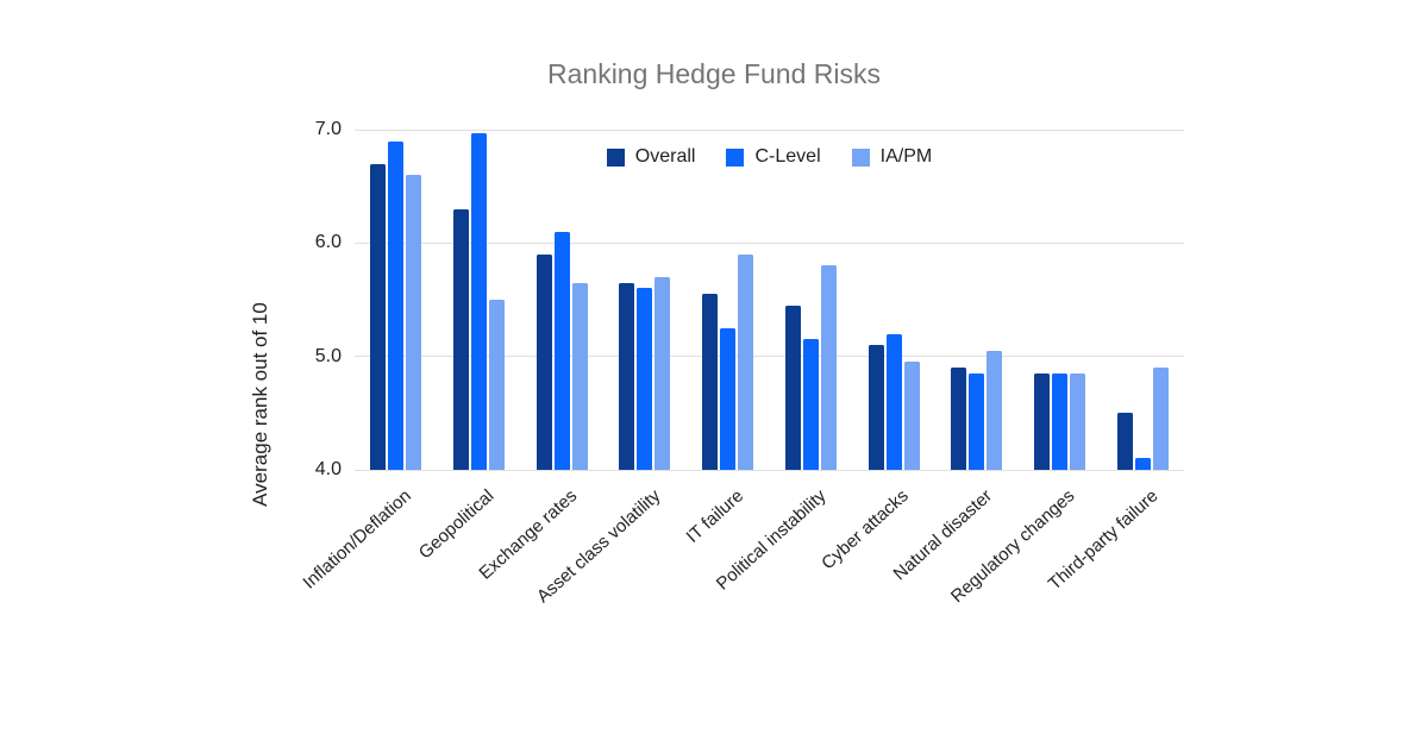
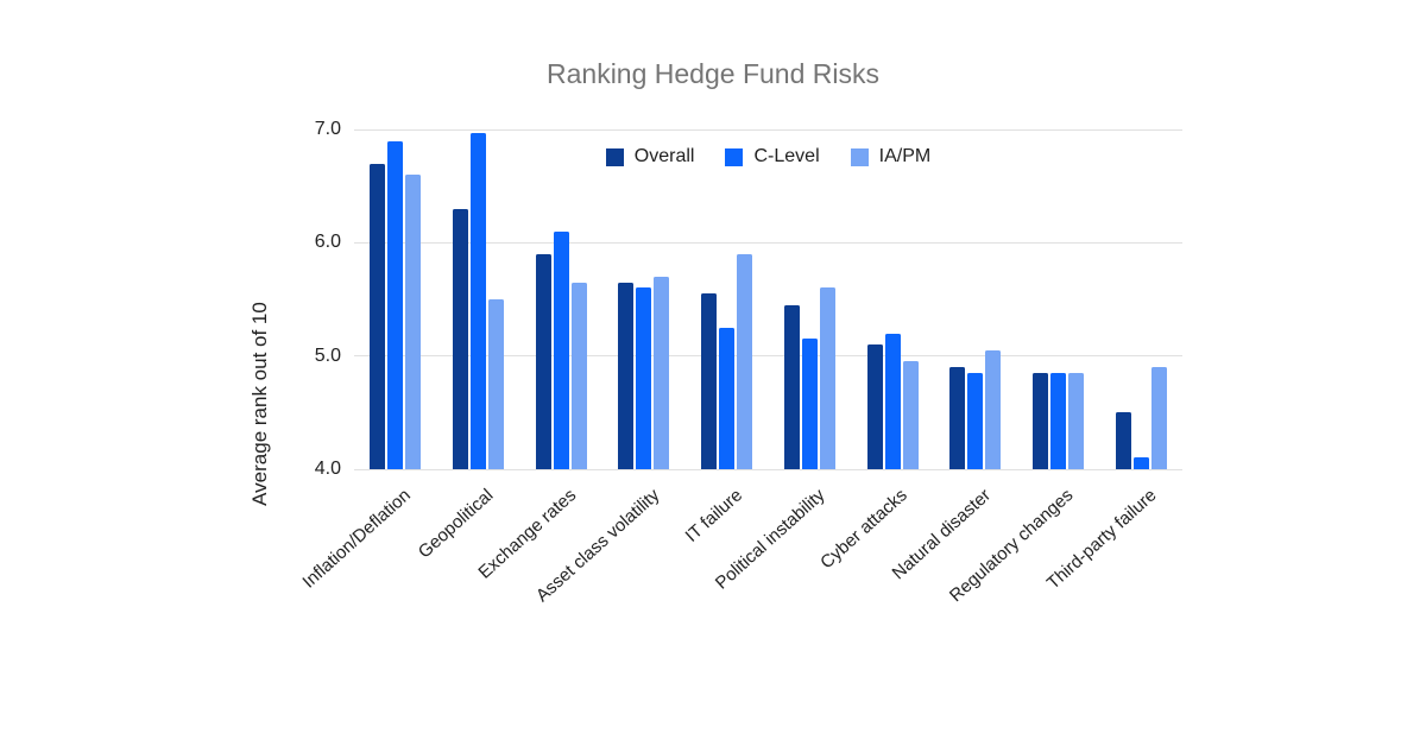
IA/PM/Political instability: 5.8 -> 5.6
